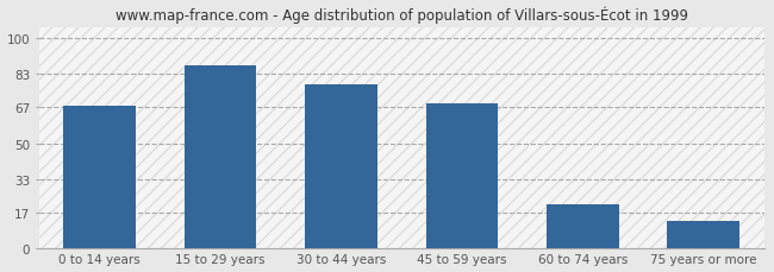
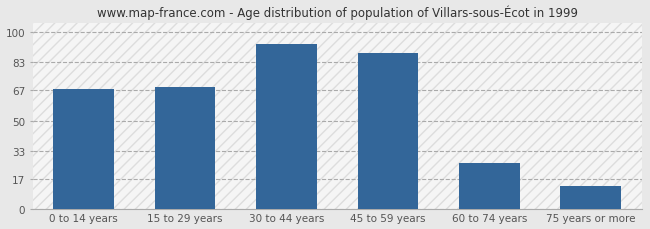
15 to 29 years: 87 -> 69
30 to 44 years: 78 -> 93
45 to 59 years: 69 -> 88
60 to 74 years: 21 -> 26
